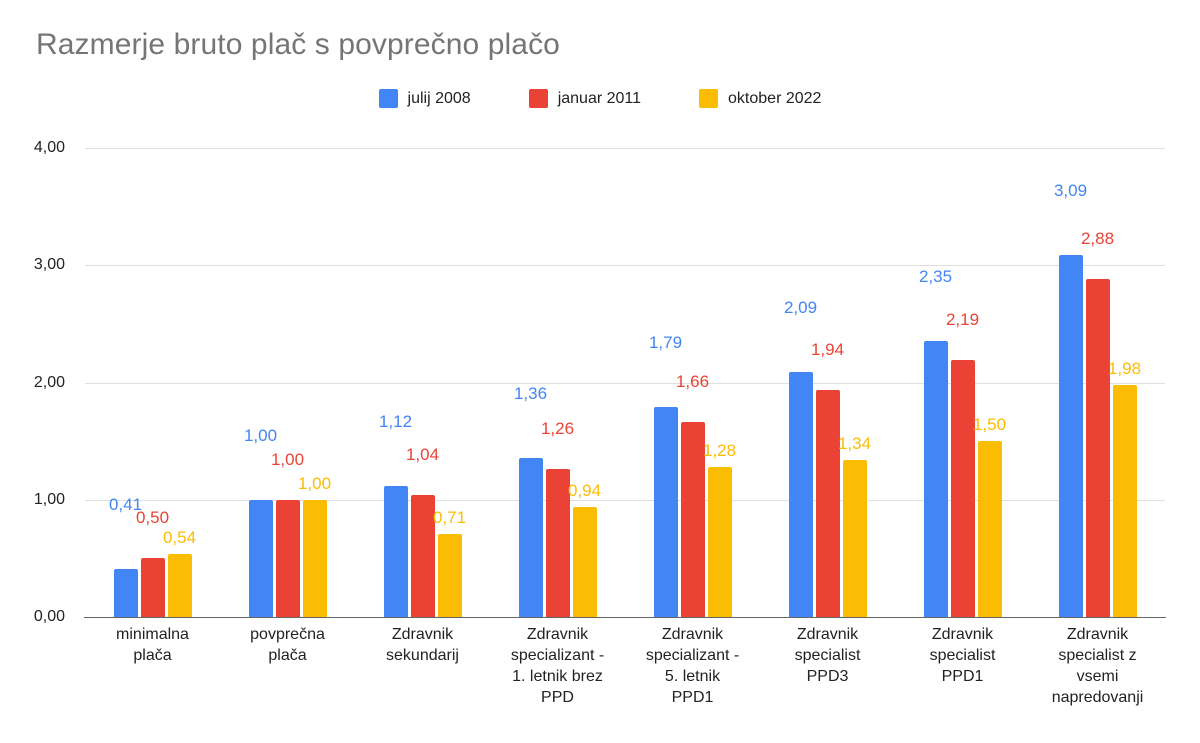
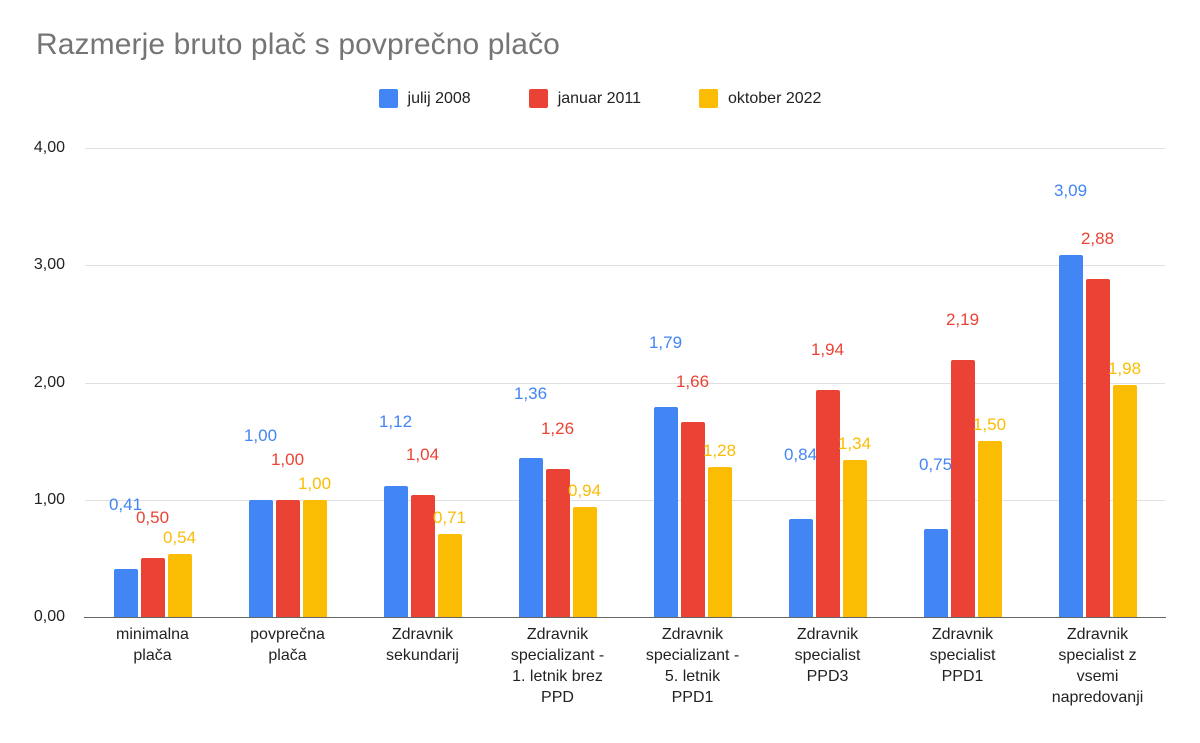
julij 2008/Zdravnik specialist PPD3: 2,09 -> 0,84
julij 2008/Zdravnik specialist PPD1: 2,35 -> 0,75
